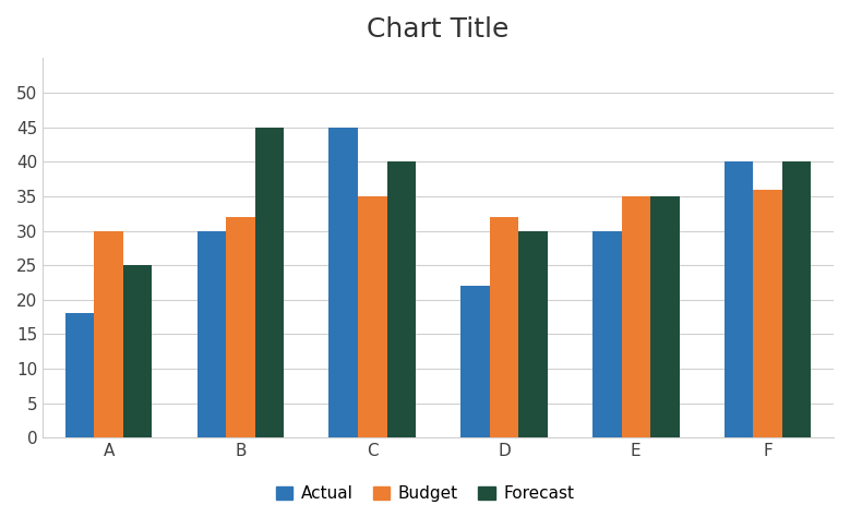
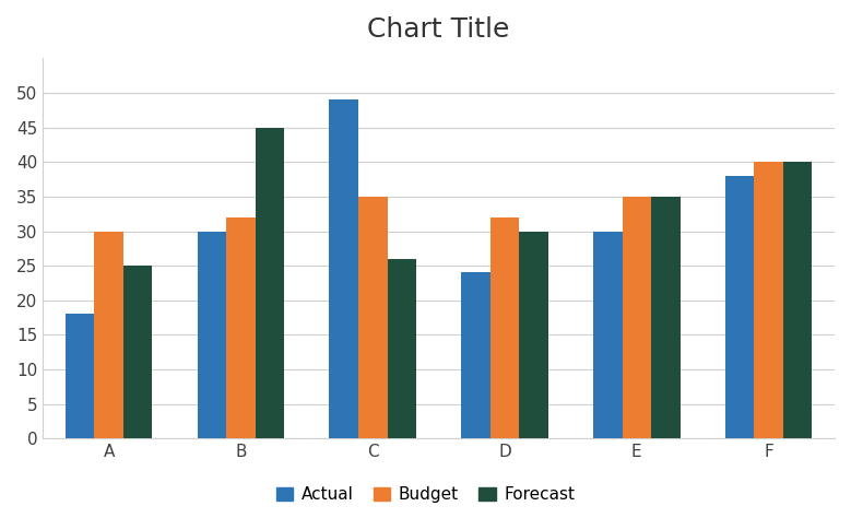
Actual/C: 45 -> 49
Forecast/C: 40 -> 26
Actual/D: 22 -> 24
Actual/F: 40 -> 38
Budget/F: 36 -> 40
